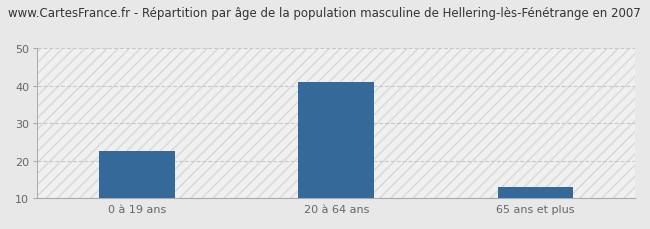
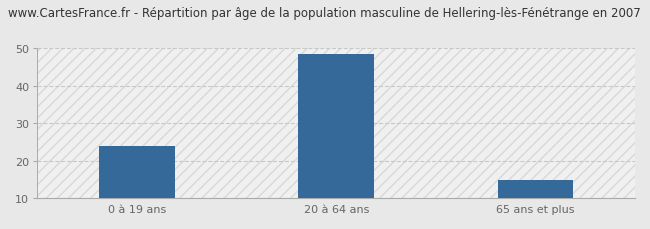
0 à 19 ans: 22.5 -> 24.0
20 à 64 ans: 41.0 -> 48.5
65 ans et plus: 13.0 -> 15.0
